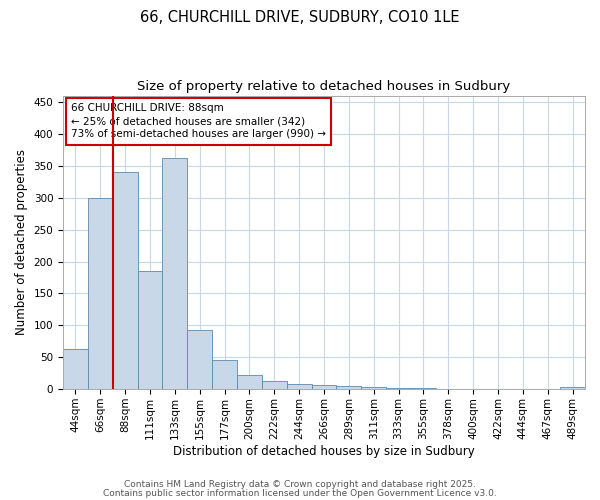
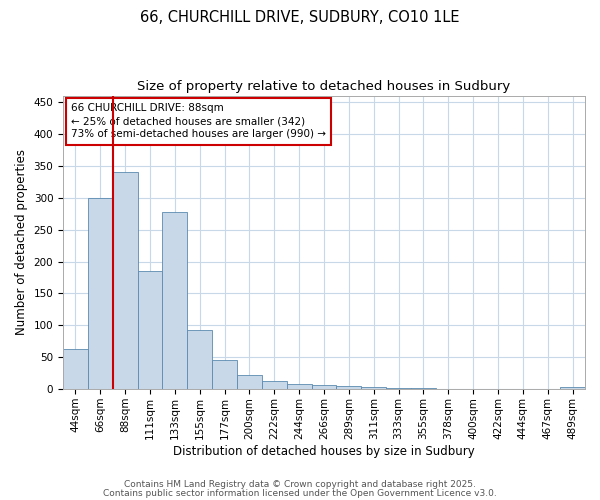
133sqm: 362 -> 278
